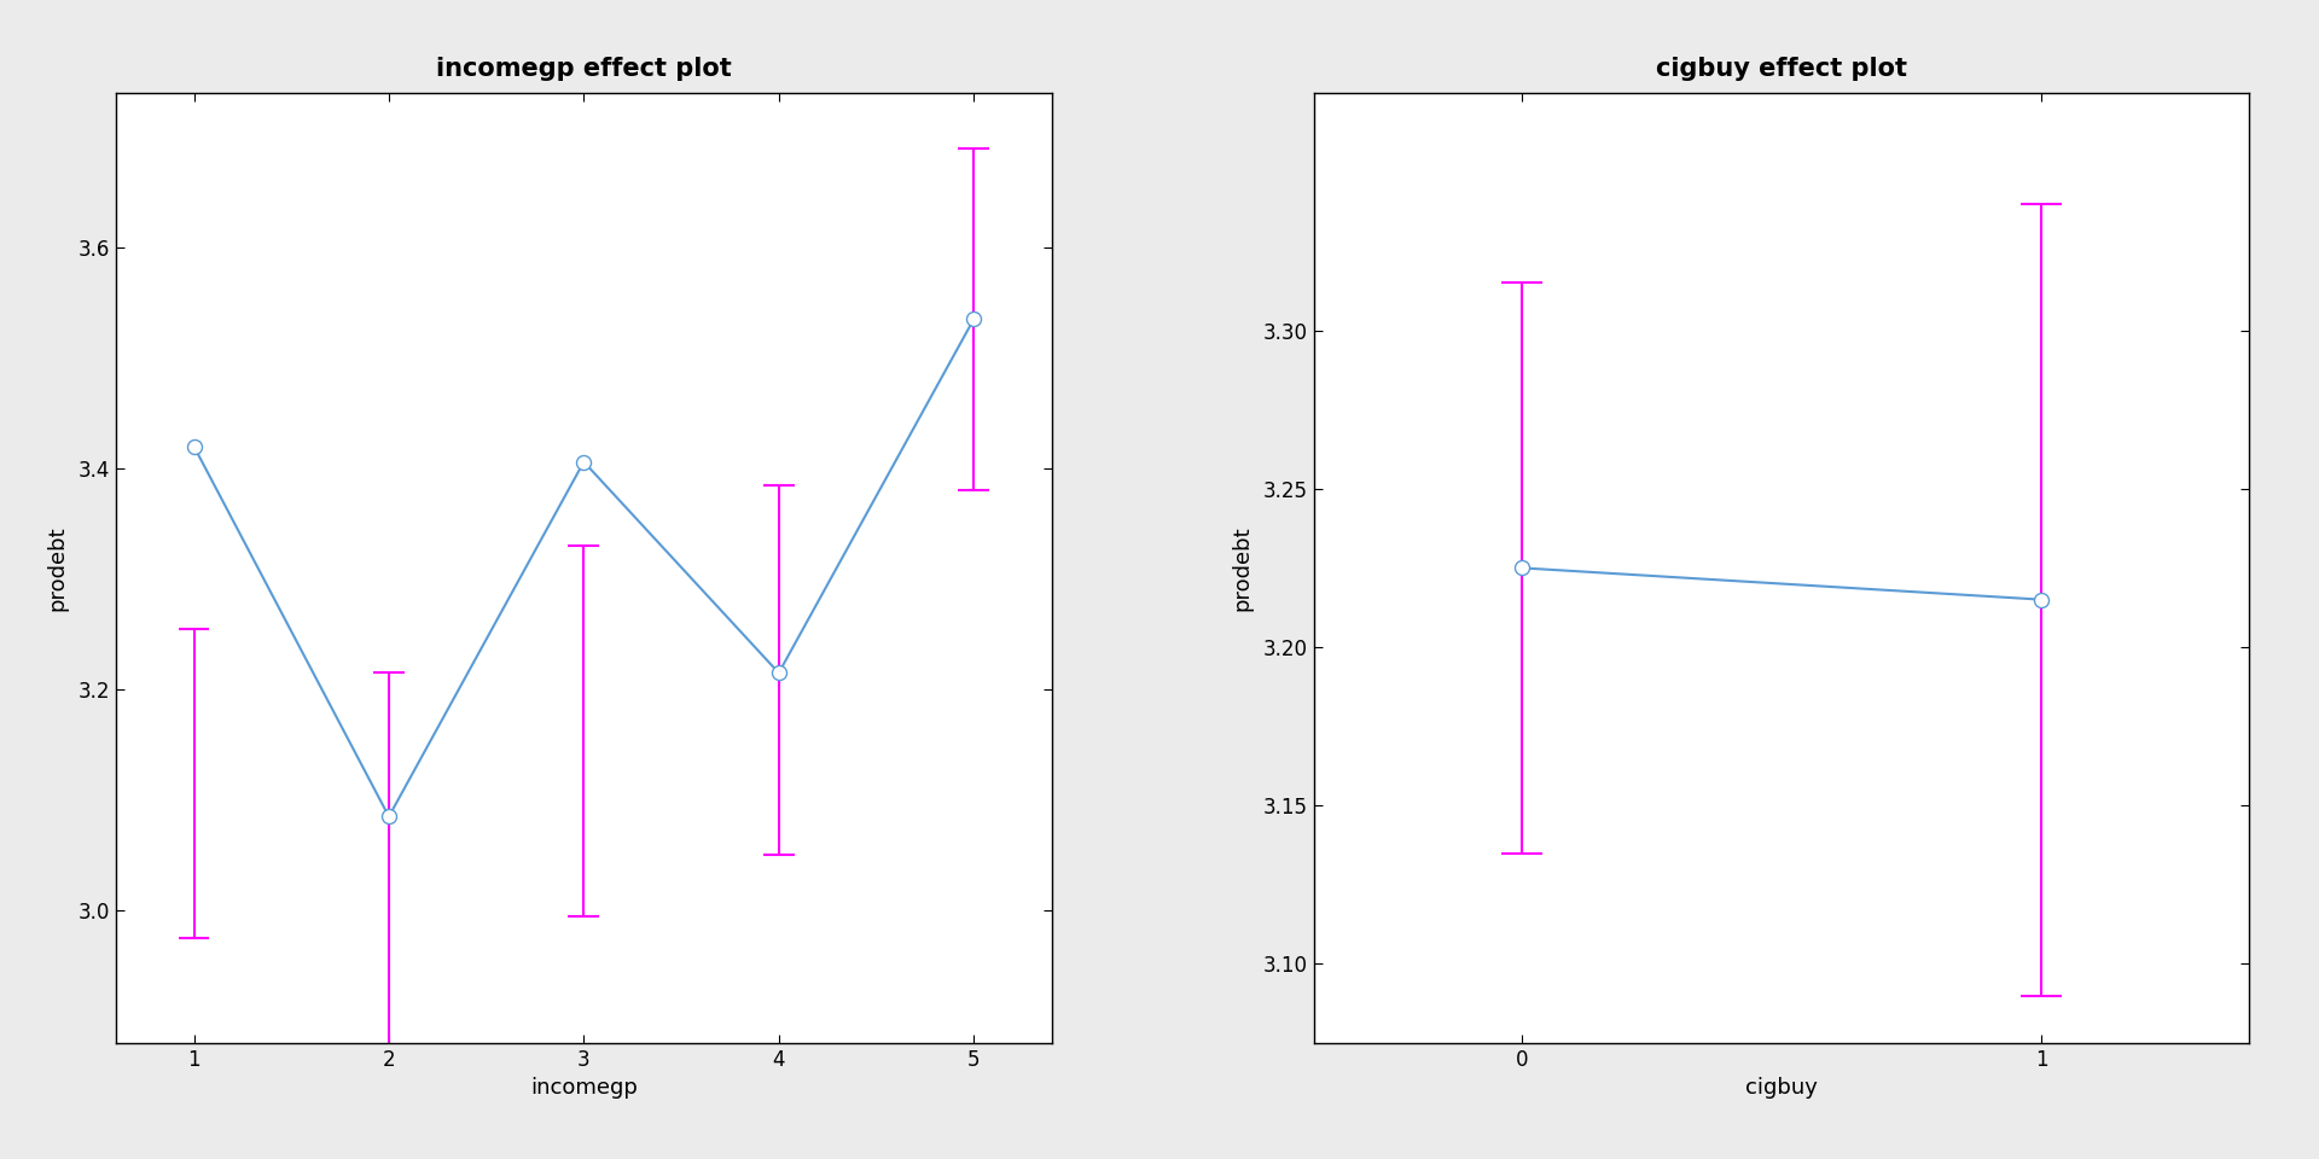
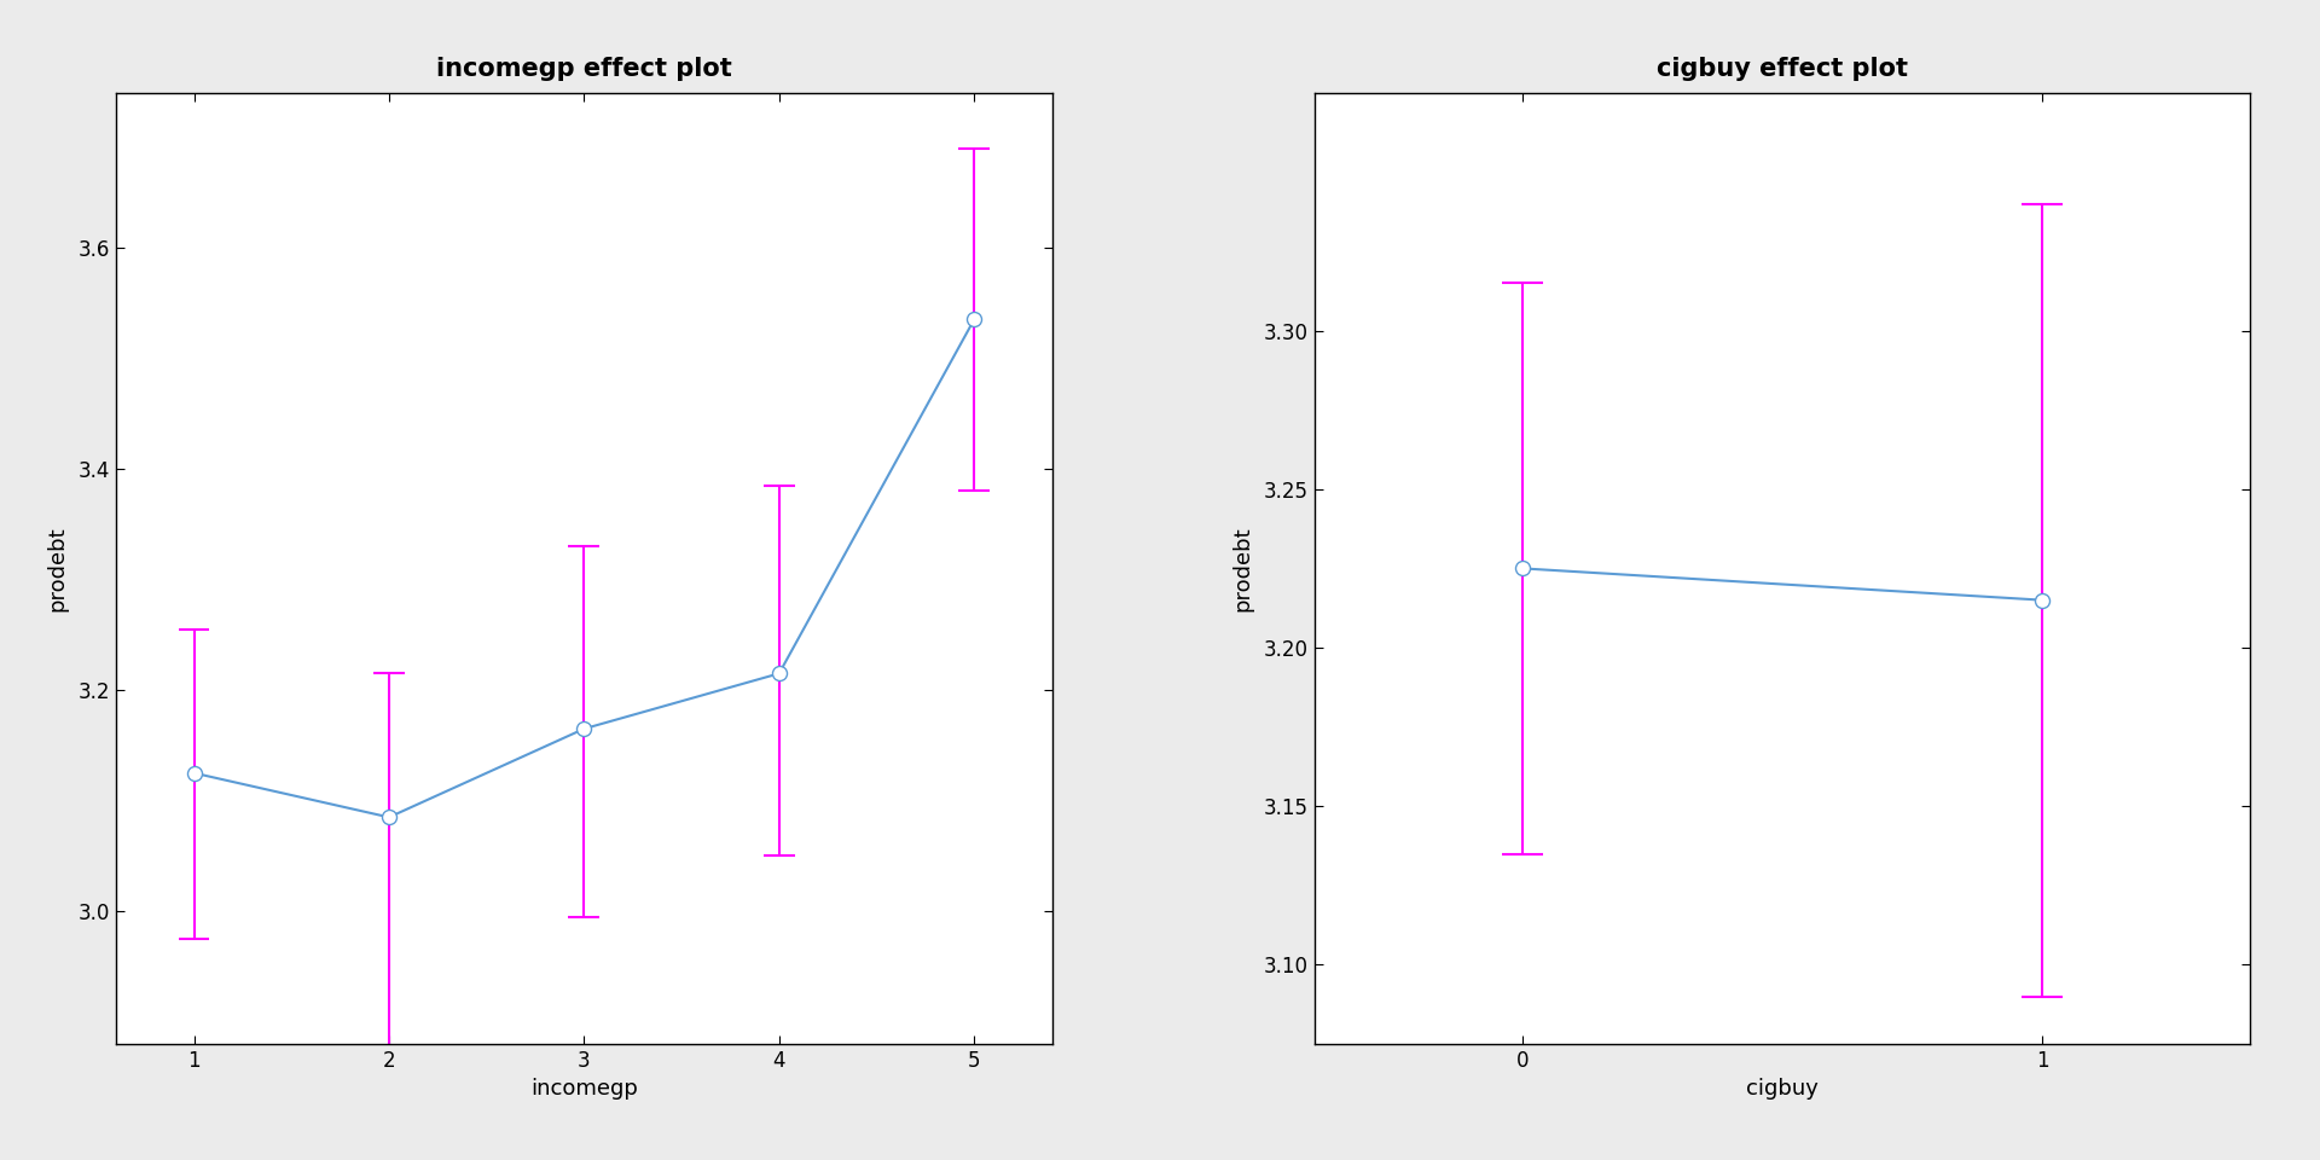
incomegp effect plot/1: 3.420 -> 3.125
incomegp effect plot/3: 3.406 -> 3.165
